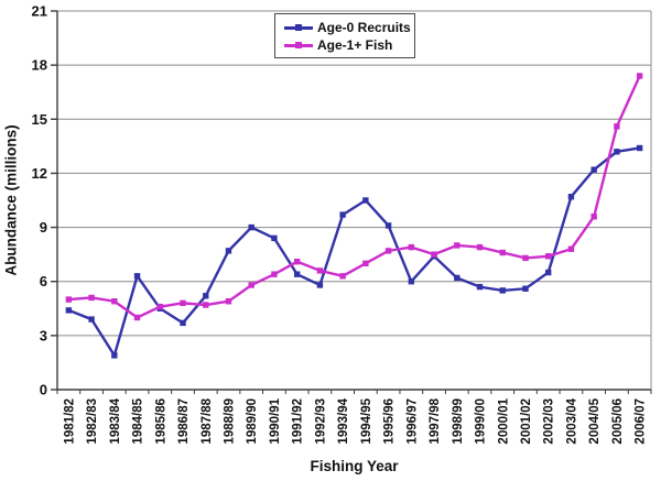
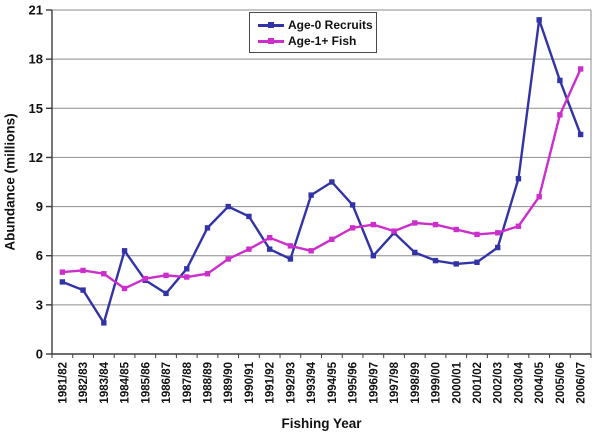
Age-0 Recruits/2004/05: 12.2 -> 20.4
Age-0 Recruits/2005/06: 13.2 -> 16.7
